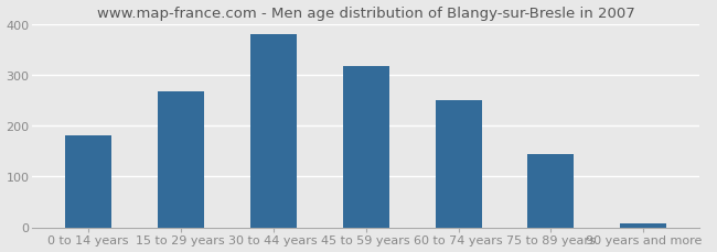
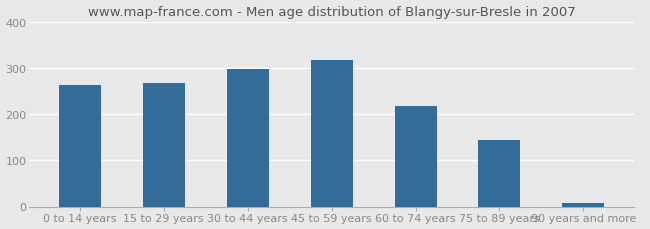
0 to 14 years: 180 -> 262
30 to 44 years: 380 -> 297
60 to 74 years: 250 -> 218
